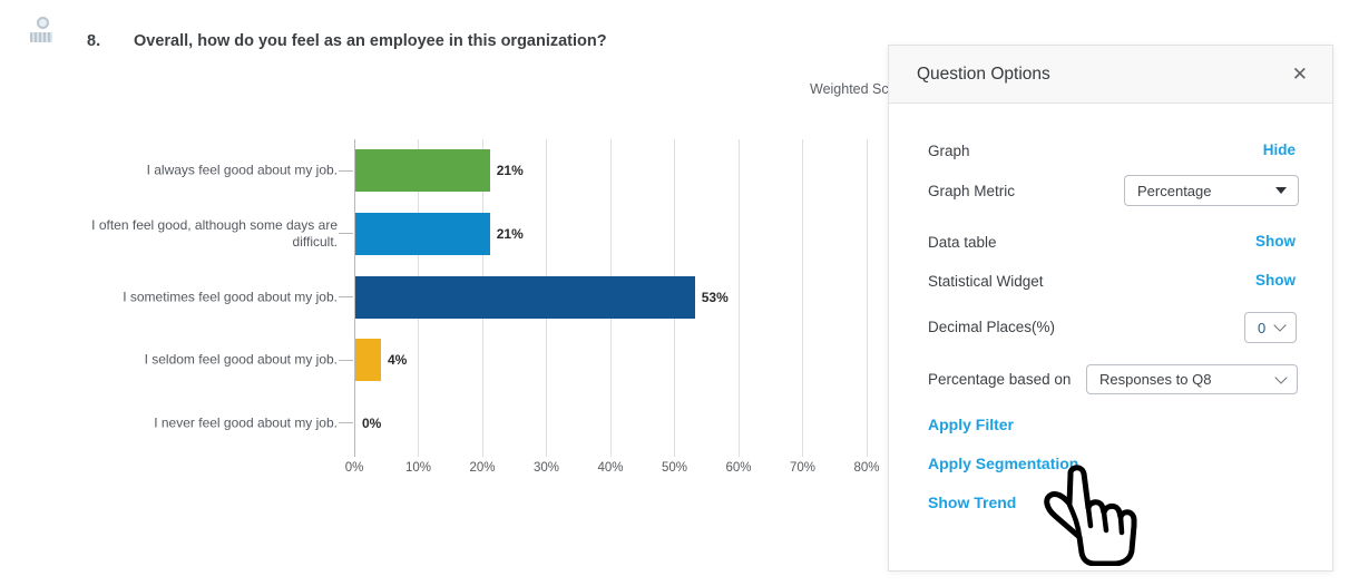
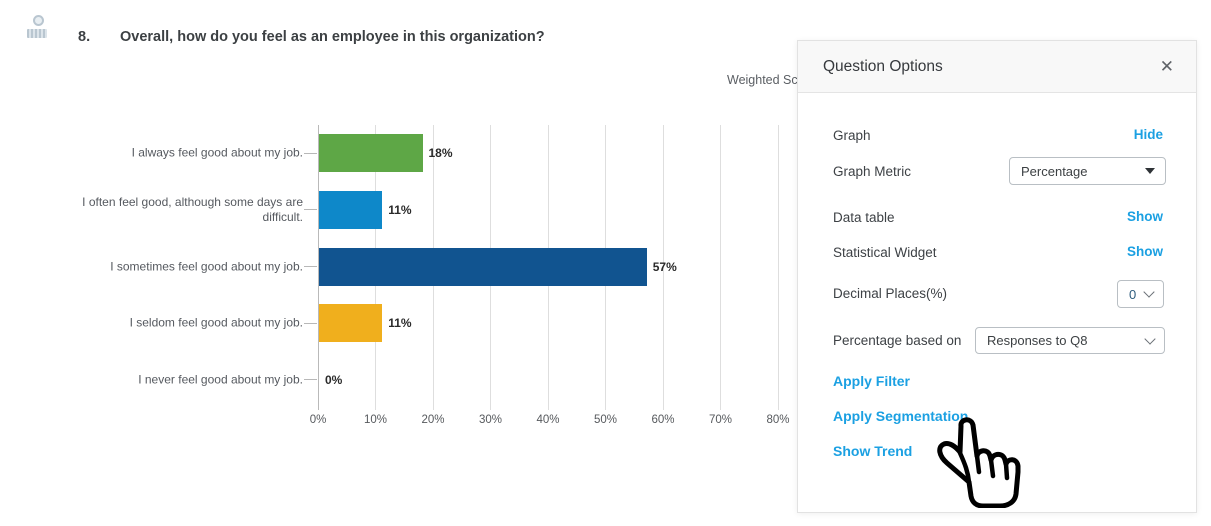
I always feel good about my job.: 21% -> 18%
I often feel good, although some days are difficult.: 21% -> 11%
I sometimes feel good about my job.: 53% -> 57%
I seldom feel good about my job.: 4% -> 11%
